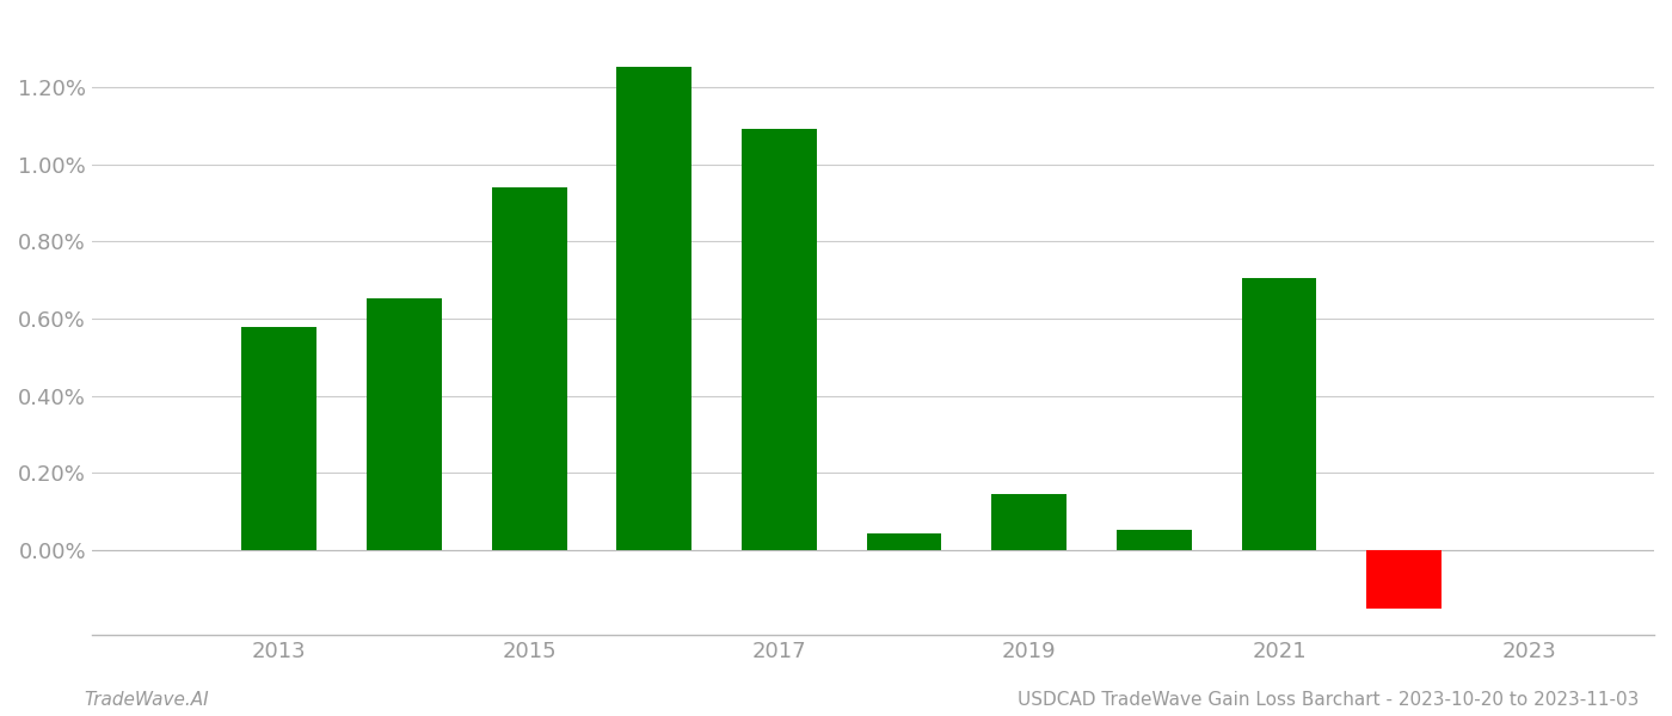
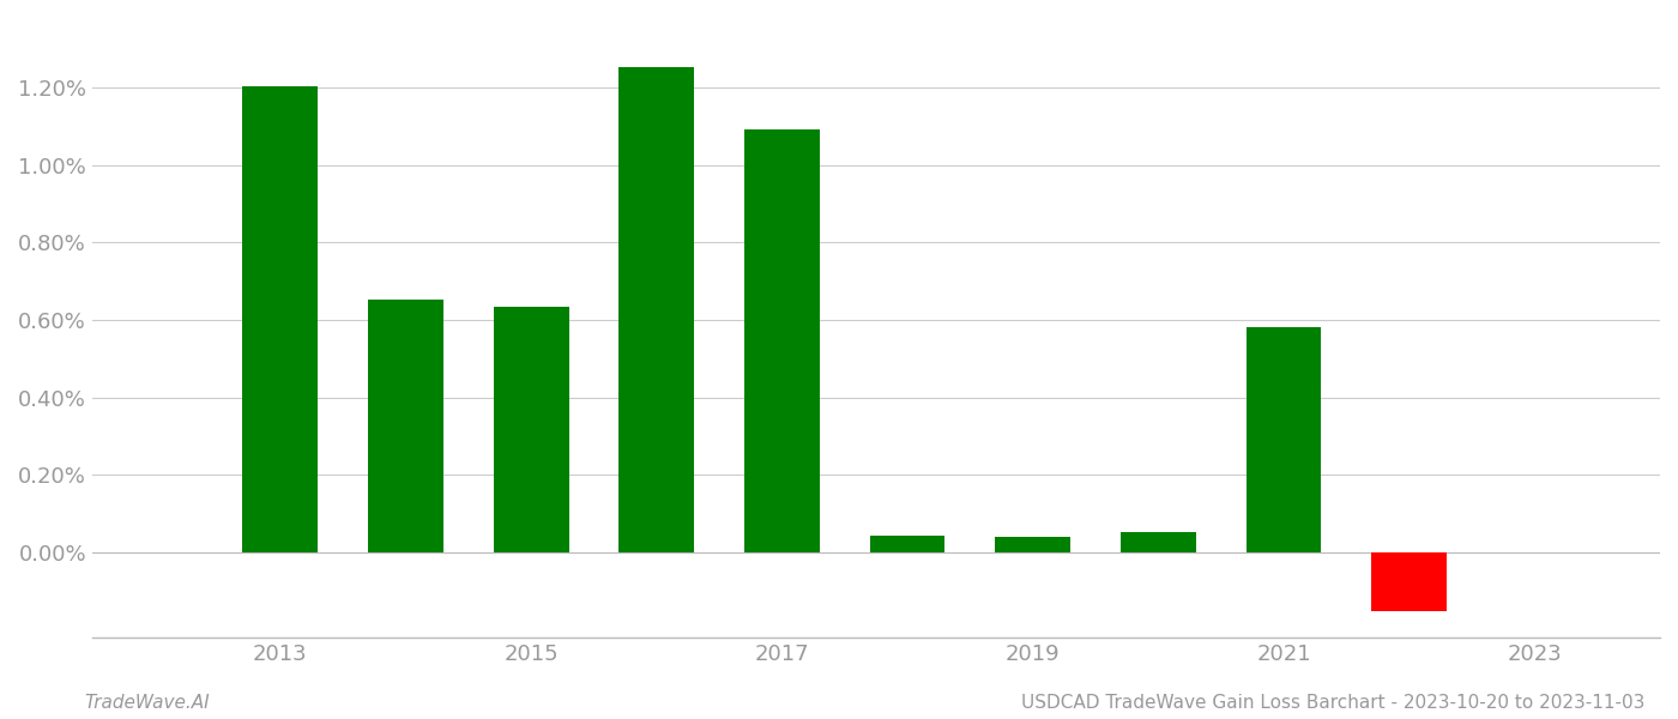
2013: 0.580% -> 1.205%
2015: 0.940% -> 0.635%
2019: 0.145% -> 0.040%
2021: 0.705% -> 0.582%
